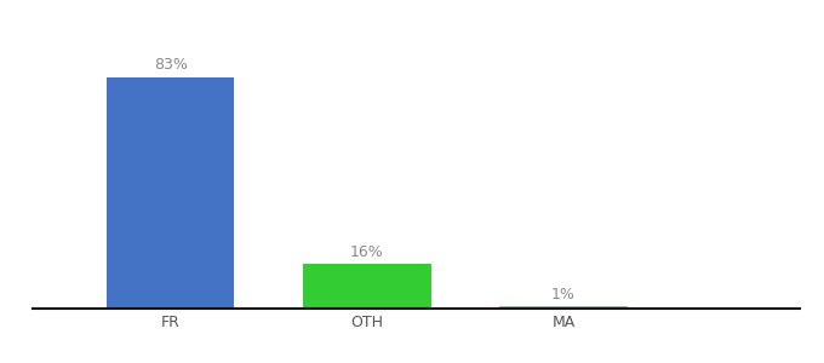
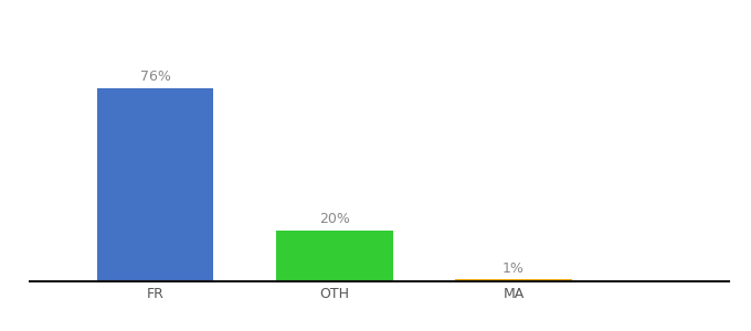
FR: 83% -> 76%
OTH: 16% -> 20%
